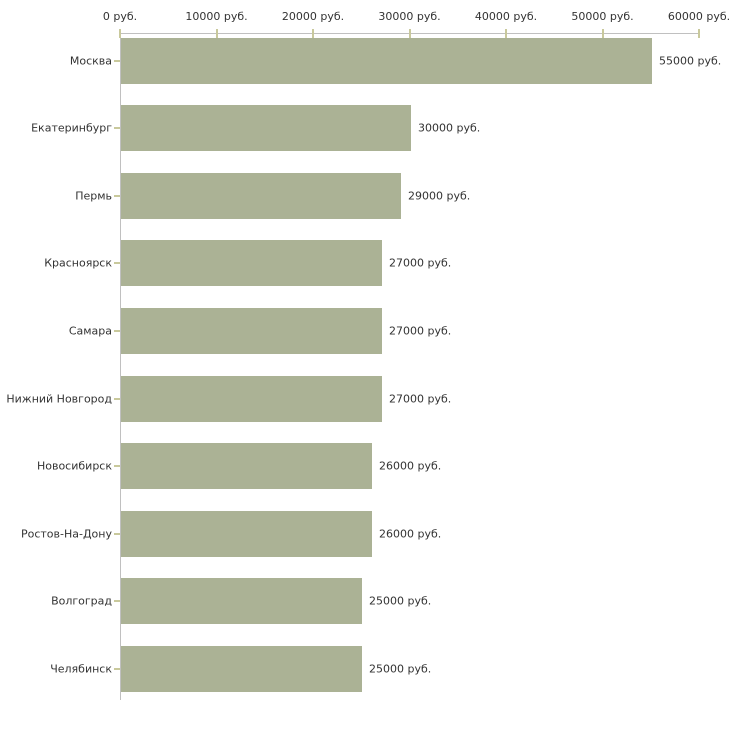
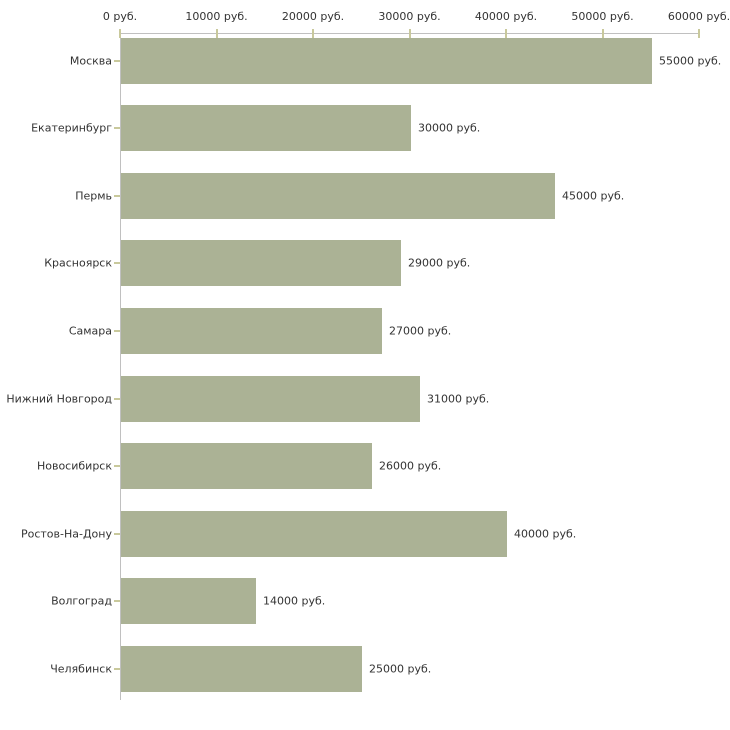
Пермь: 29000 -> 45000
Красноярск: 27000 -> 29000
Нижний Новгород: 27000 -> 31000
Ростов-На-Дону: 26000 -> 40000
Волгоград: 25000 -> 14000
